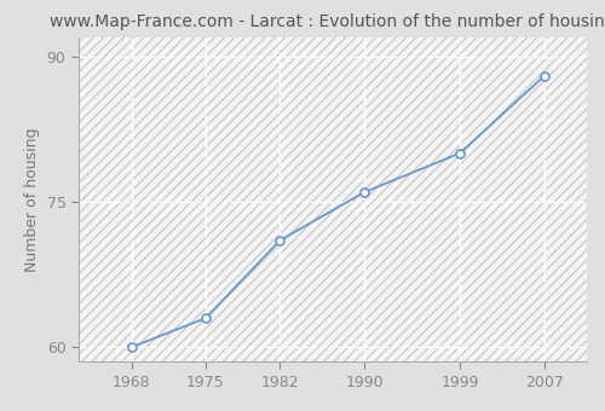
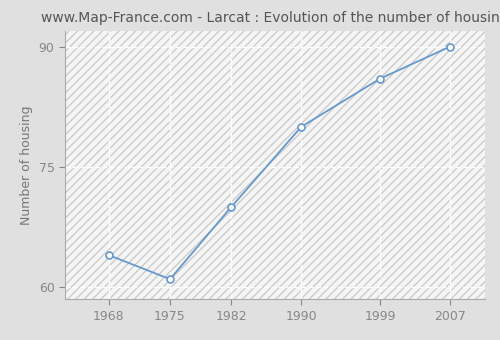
1968: 60 -> 64
1975: 63 -> 61
1982: 71 -> 70
1990: 76 -> 80
1999: 80 -> 86
2007: 88 -> 90
